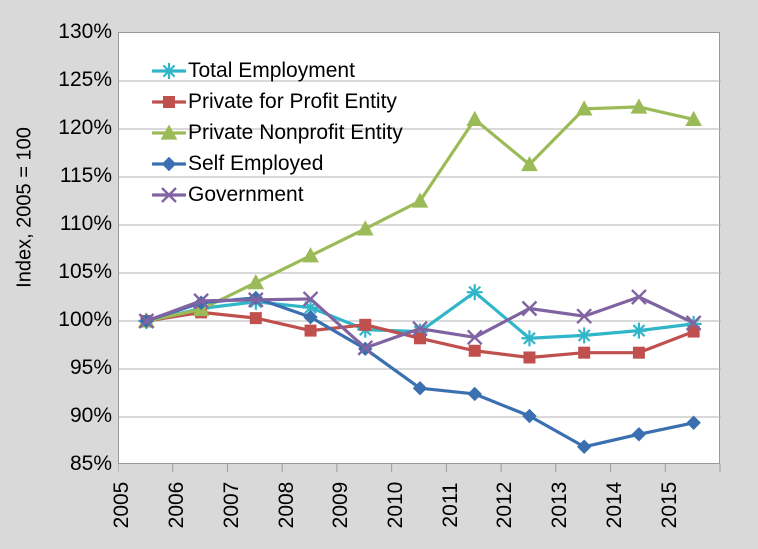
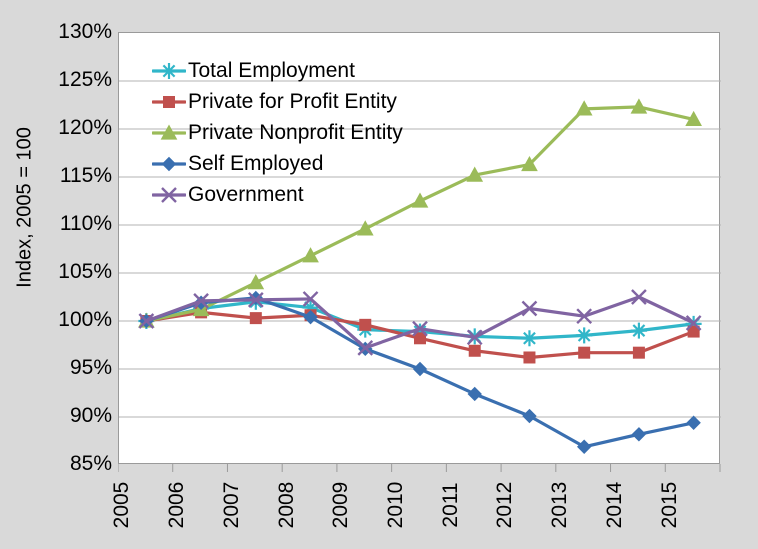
Private for Profit Entity/2008: 99% -> 101%
Self Employed/2010: 93% -> 95%
Total Employment/2011: 103% -> 98%
Private Nonprofit Entity/2011: 121% -> 115%
